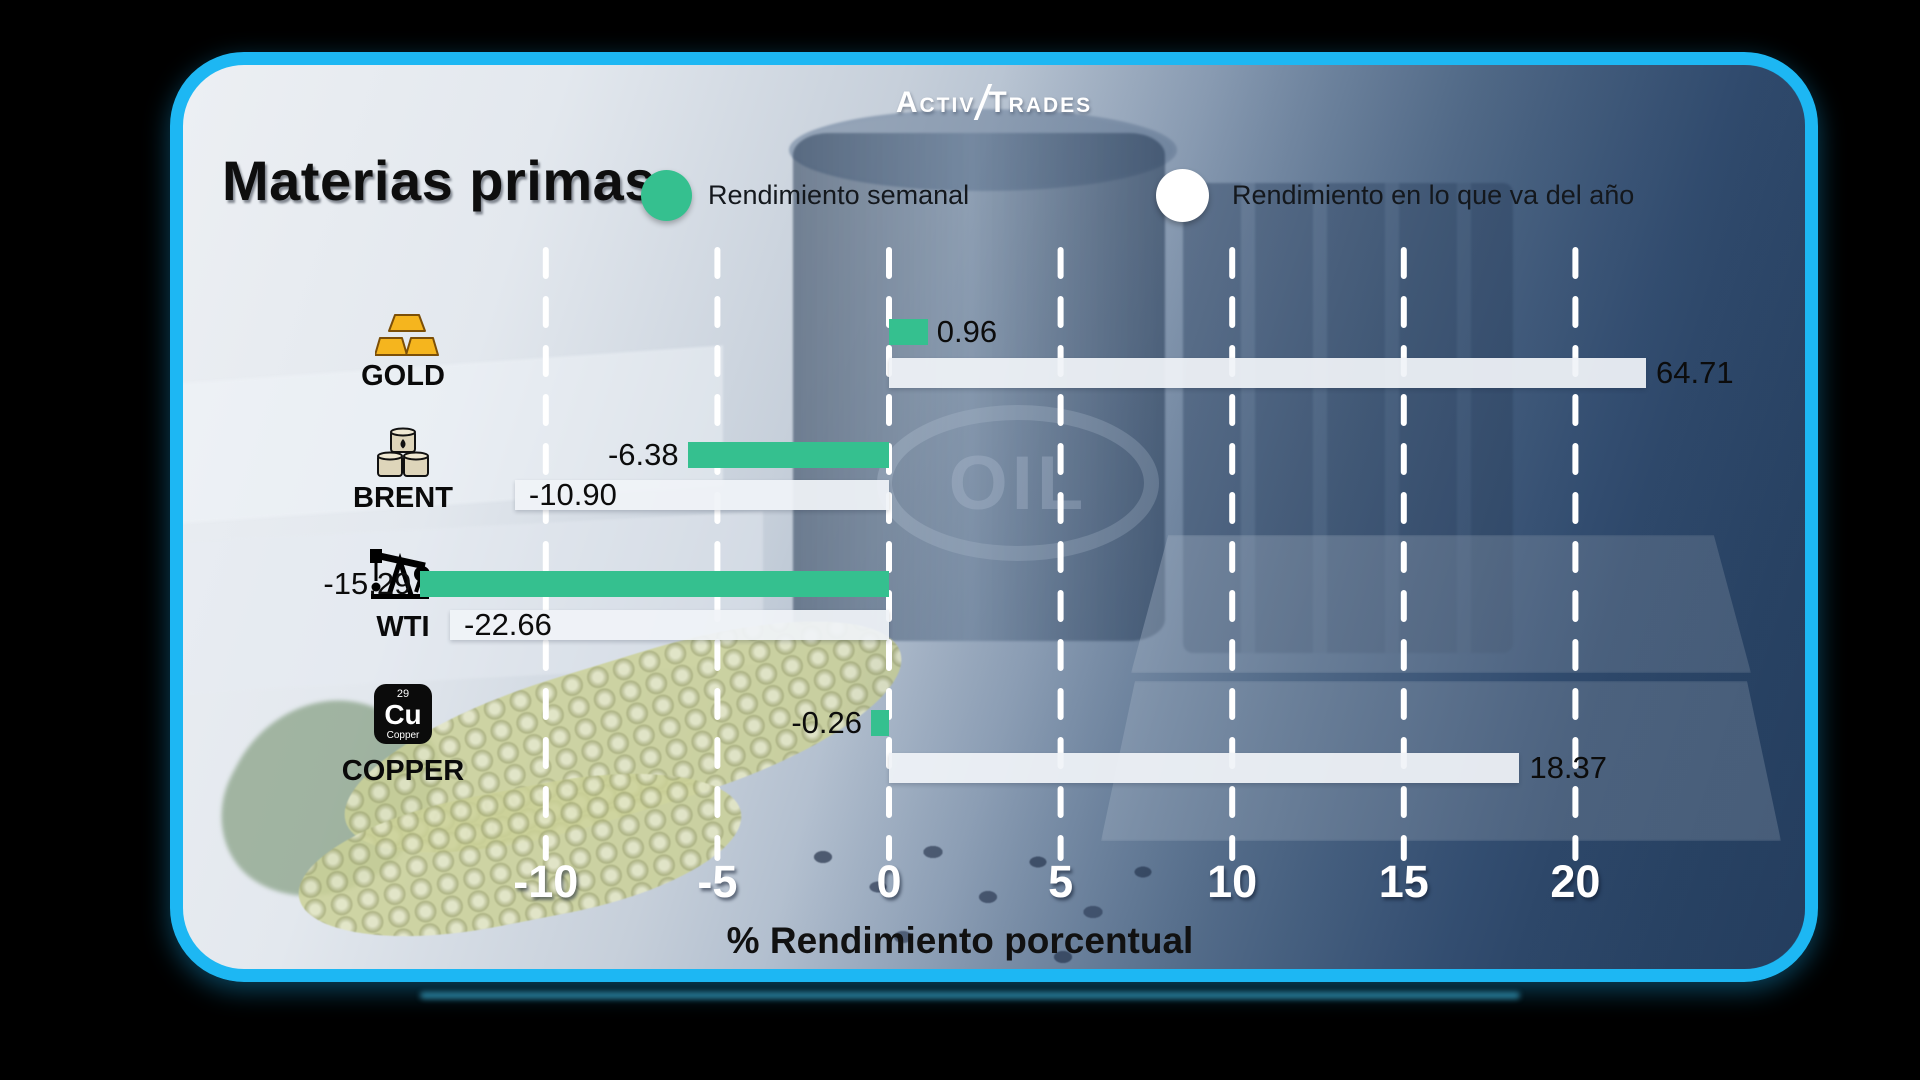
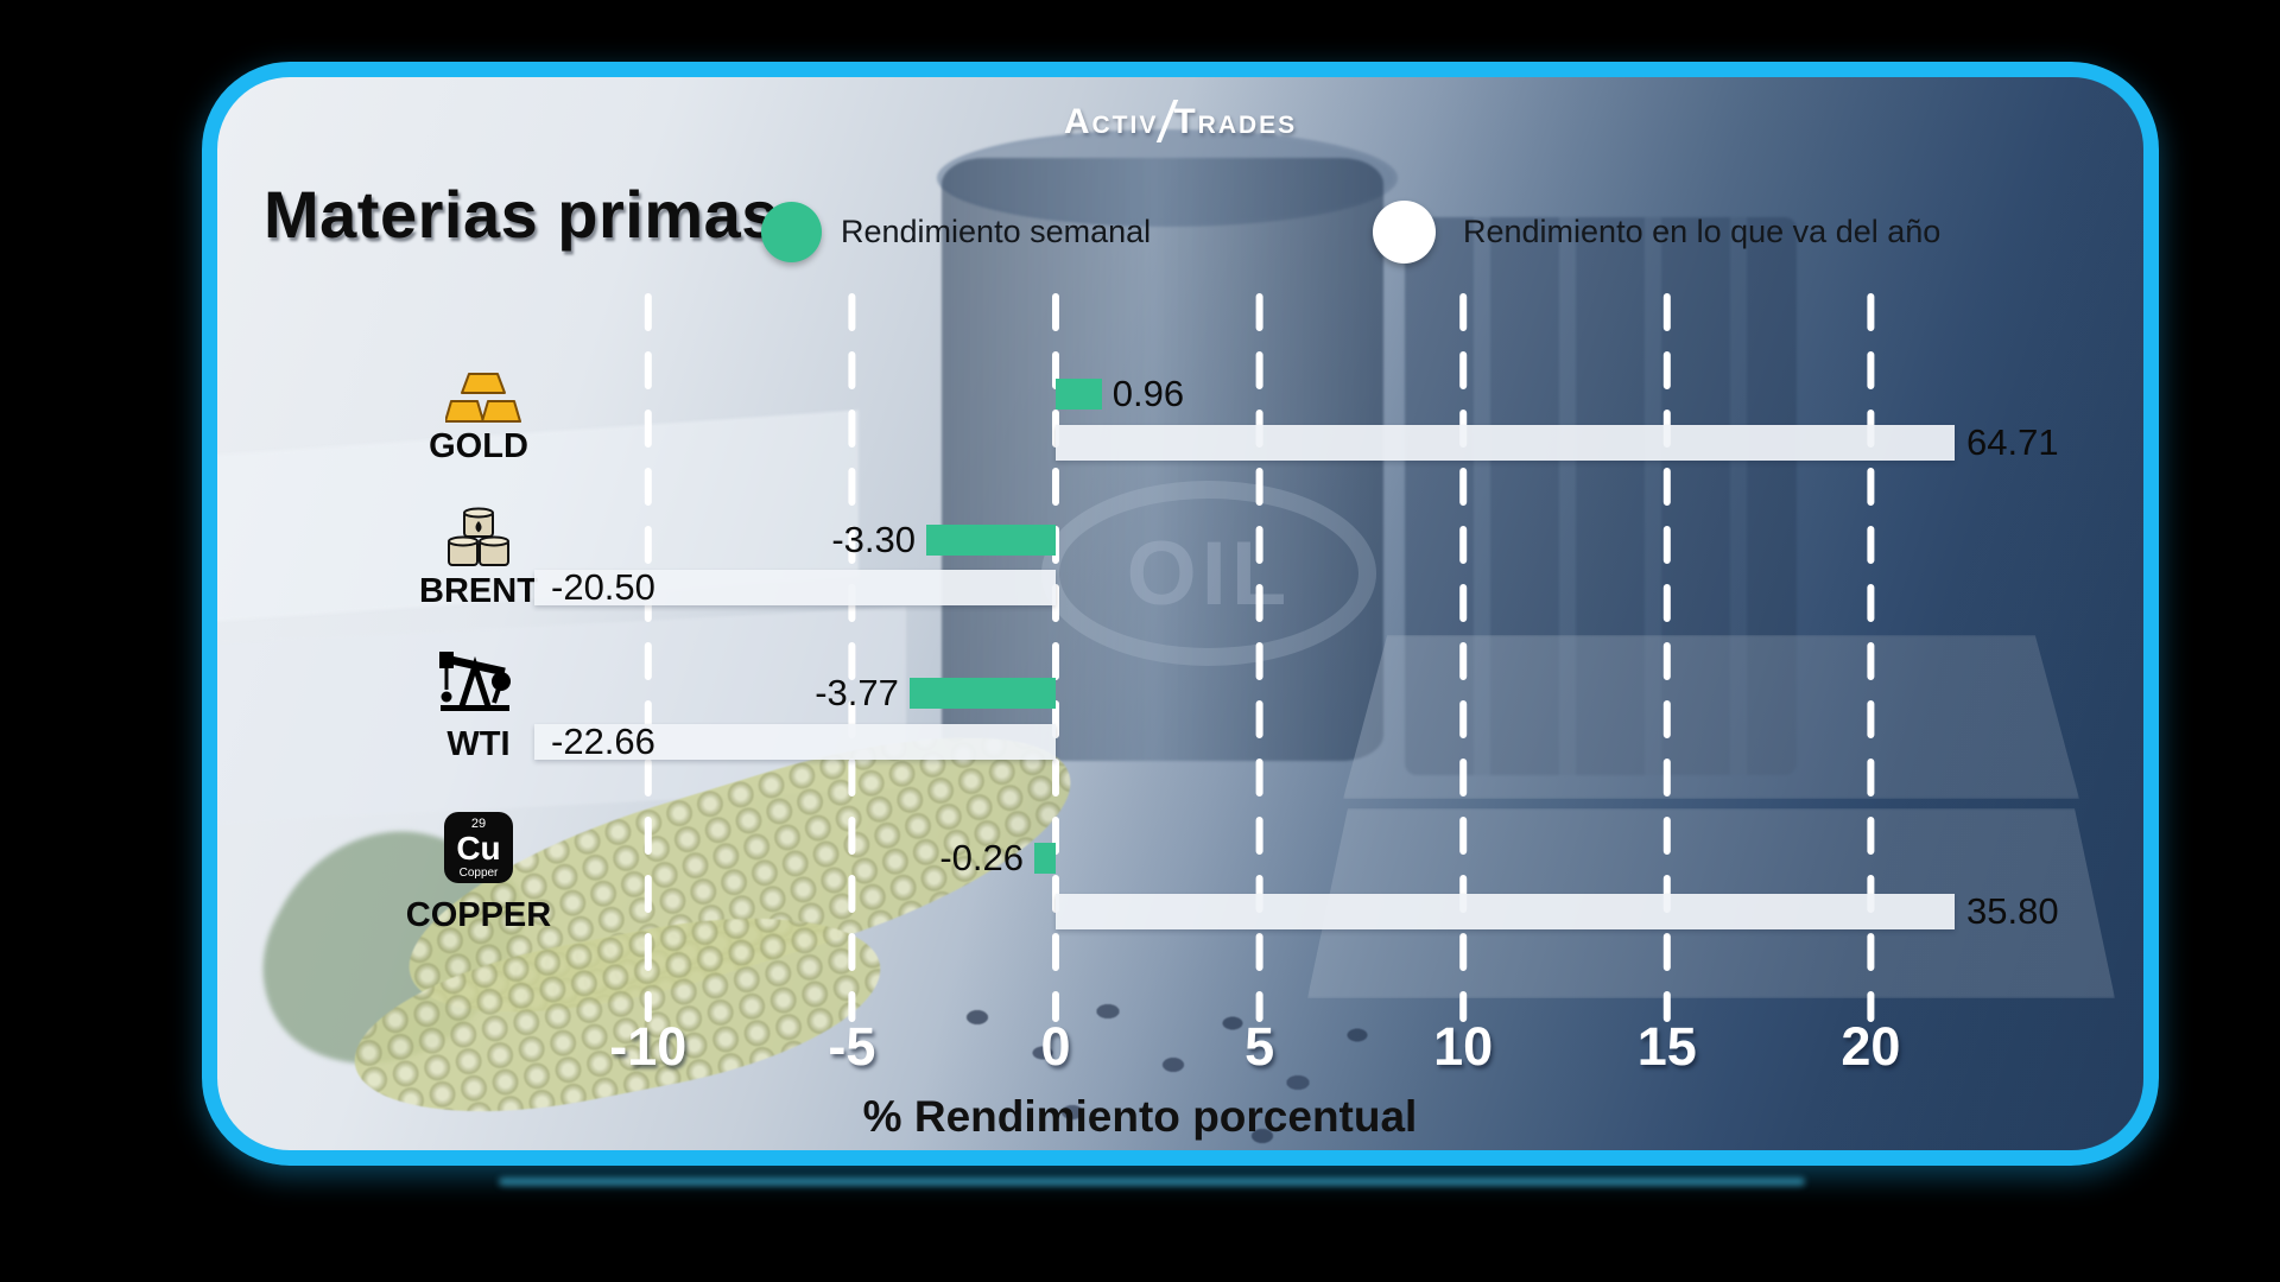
Rendimiento semanal/BRENT: -6.38 -> -3.30
Rendimiento en lo que va del año/BRENT: -10.90 -> -20.50
Rendimiento semanal/WTI: -15.29 -> -3.77
Rendimiento en lo que va del año/COPPER: 18.37 -> 35.80
